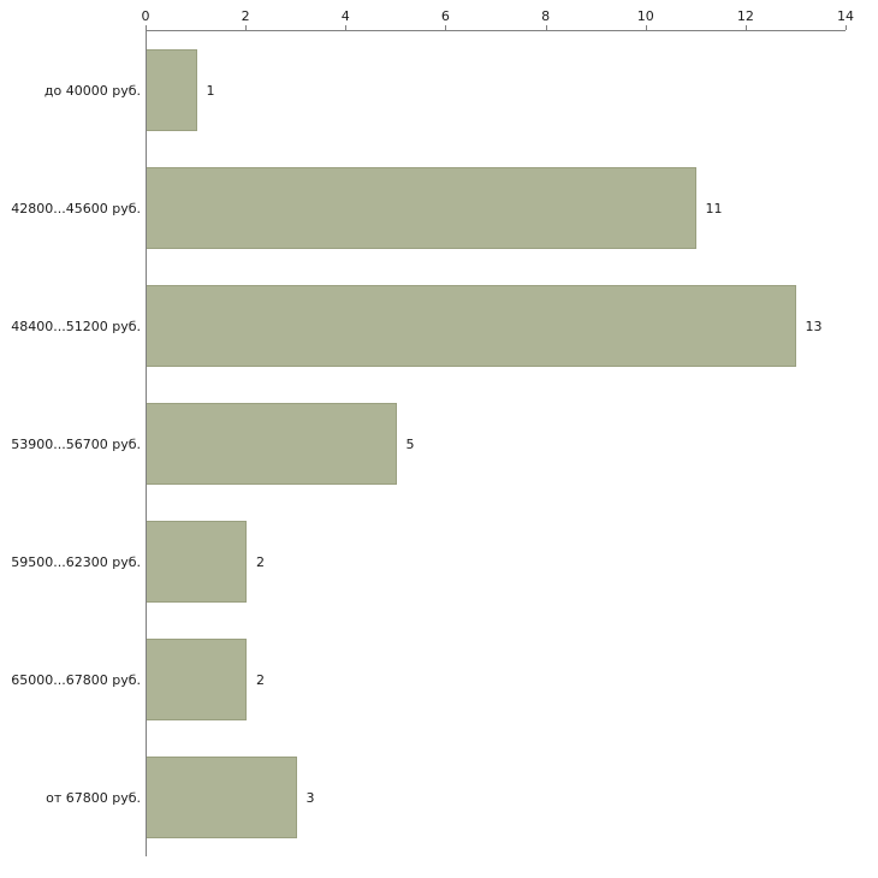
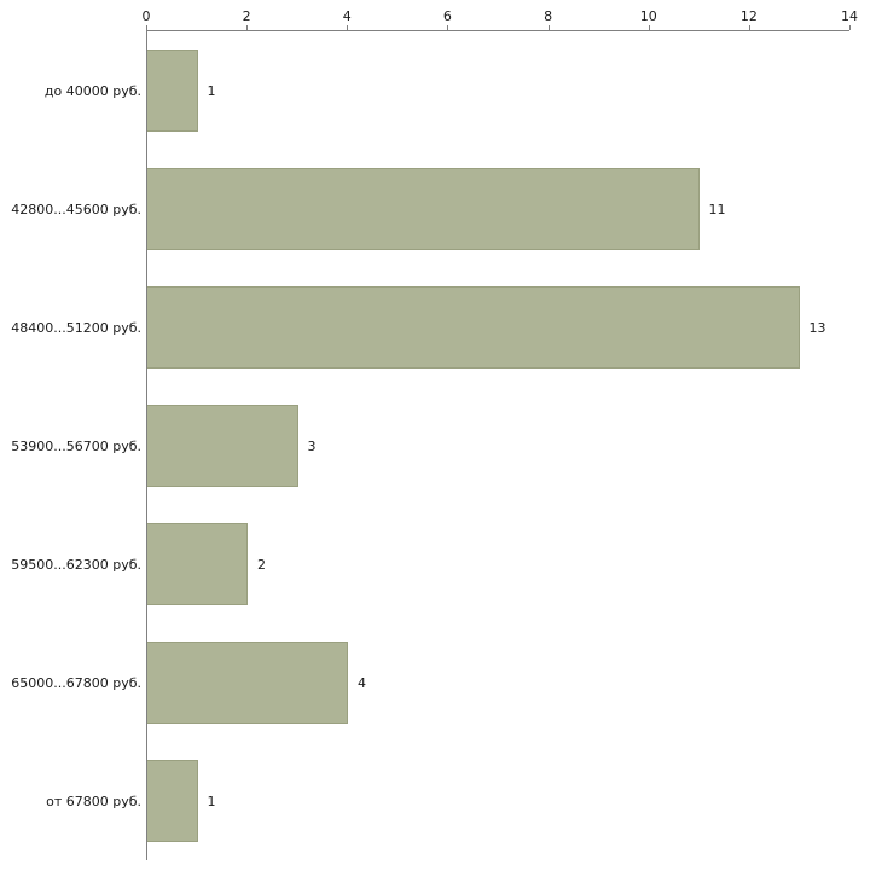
53900...56700 руб.: 5 -> 3
65000...67800 руб.: 2 -> 4
от 67800 руб.: 3 -> 1
